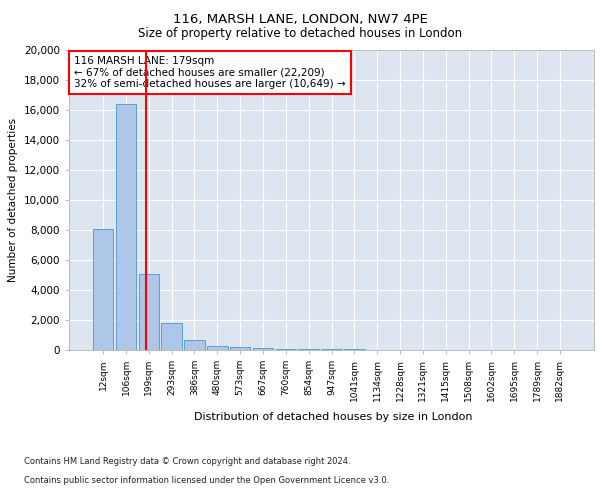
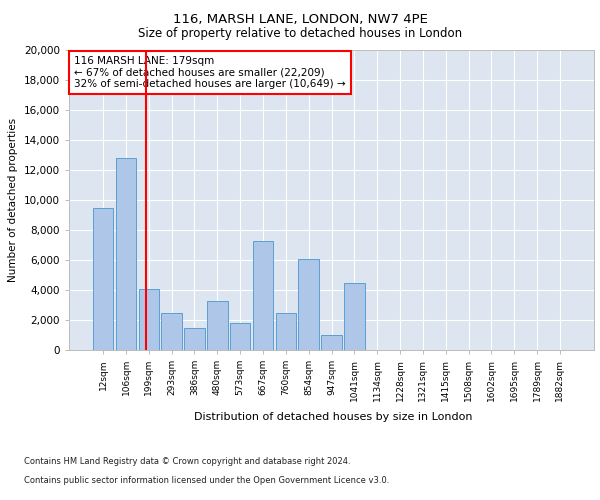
12sqm: 8,000 -> 9,500
106sqm: 16,400 -> 12,800
199sqm: 5,100 -> 4,100
293sqm: 1,800 -> 2,500
386sqm: 600 -> 1,500
480sqm: 200 -> 3,300
573sqm: 200 -> 1,800
667sqm: 100 -> 7,300
760sqm: 100 -> 2,500
854sqm: 100 -> 6,100
947sqm: 0 -> 1,000
1041sqm: 0 -> 4,500
